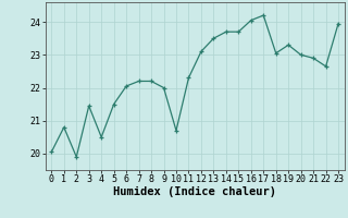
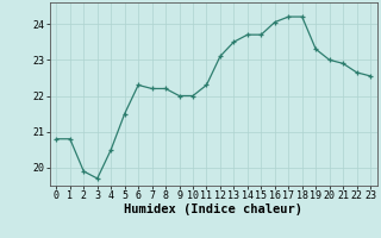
0: 20.05 -> 20.80
3: 21.45 -> 19.70
6: 22.05 -> 22.30
10: 20.70 -> 22.00
18: 23.05 -> 24.20
23: 23.95 -> 22.55
